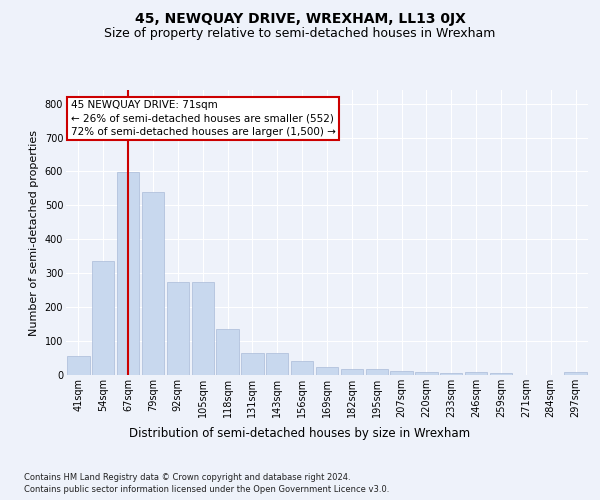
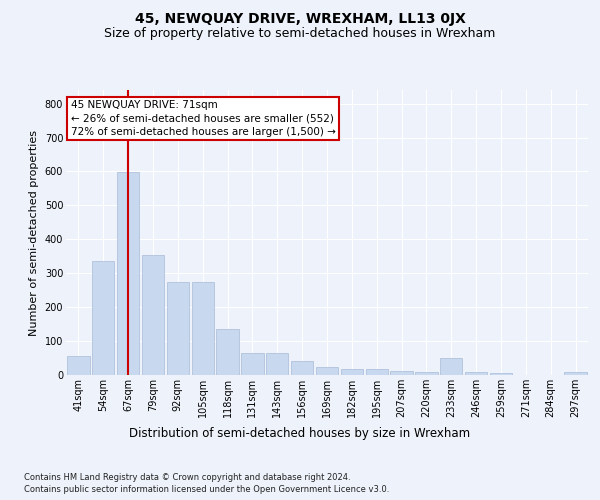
79sqm: 538 -> 355
233sqm: 5 -> 50
